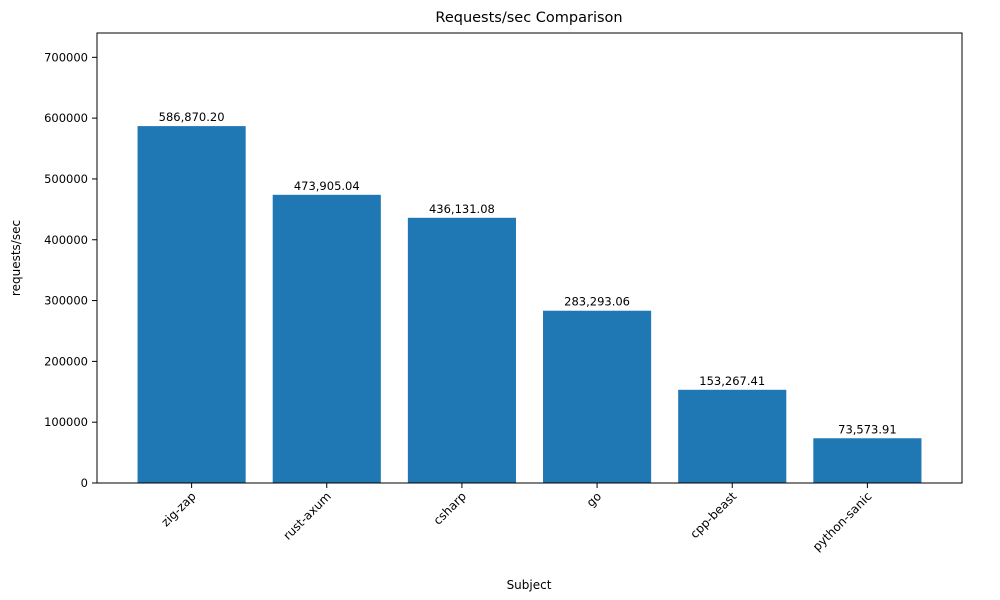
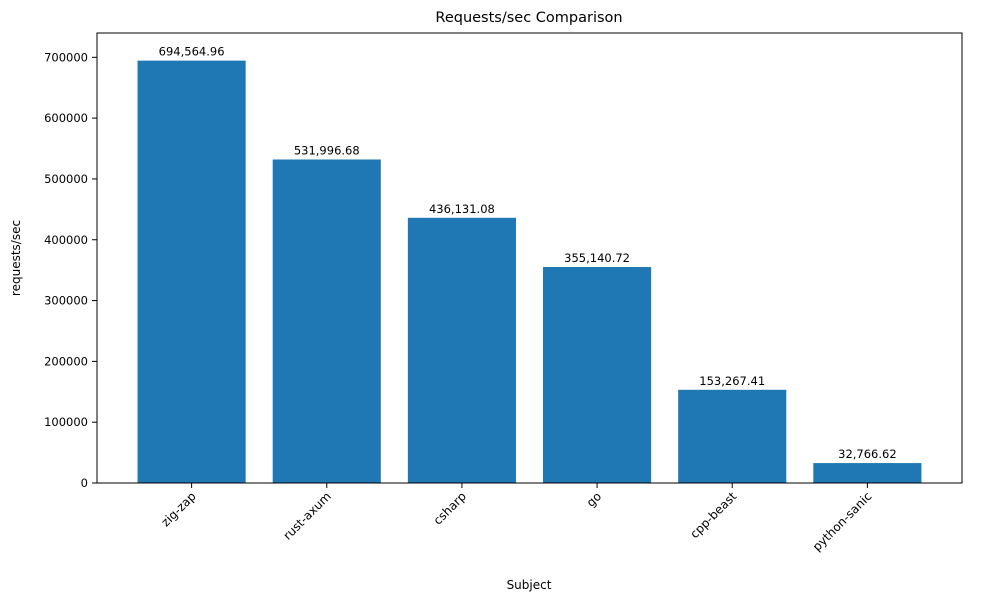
zig-zap: 586,870.20 -> 694,564.96
rust-axum: 473,905.04 -> 531,996.68
go: 283,293.06 -> 355,140.72
python-sanic: 73,573.91 -> 32,766.62
